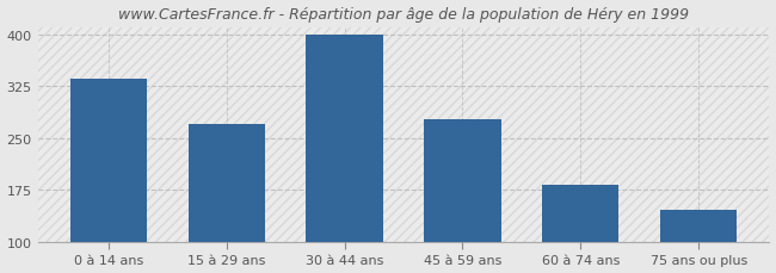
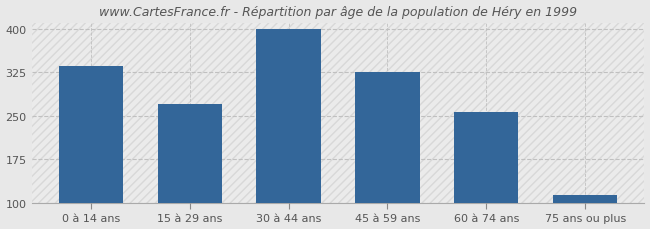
45 à 59 ans: 278 -> 325
60 à 74 ans: 182 -> 256
75 ans ou plus: 146 -> 113
